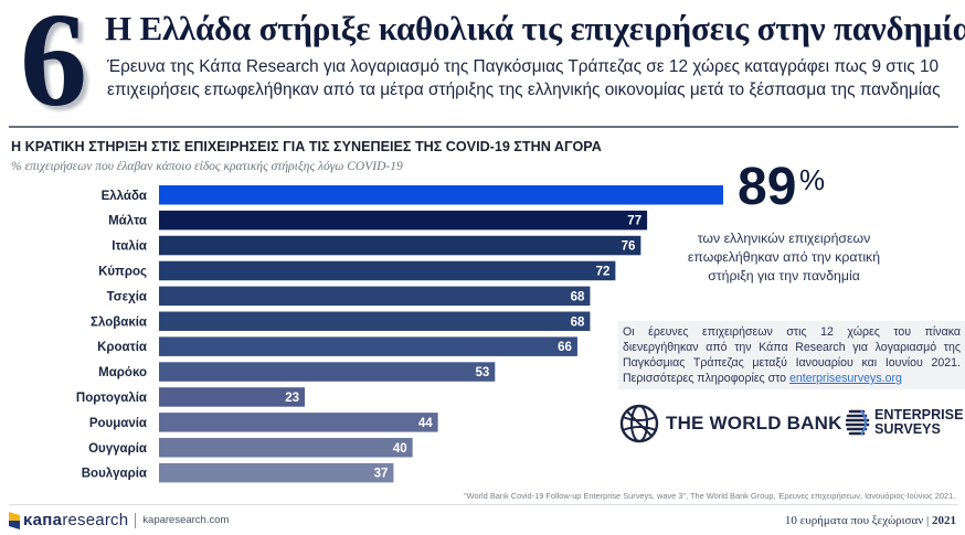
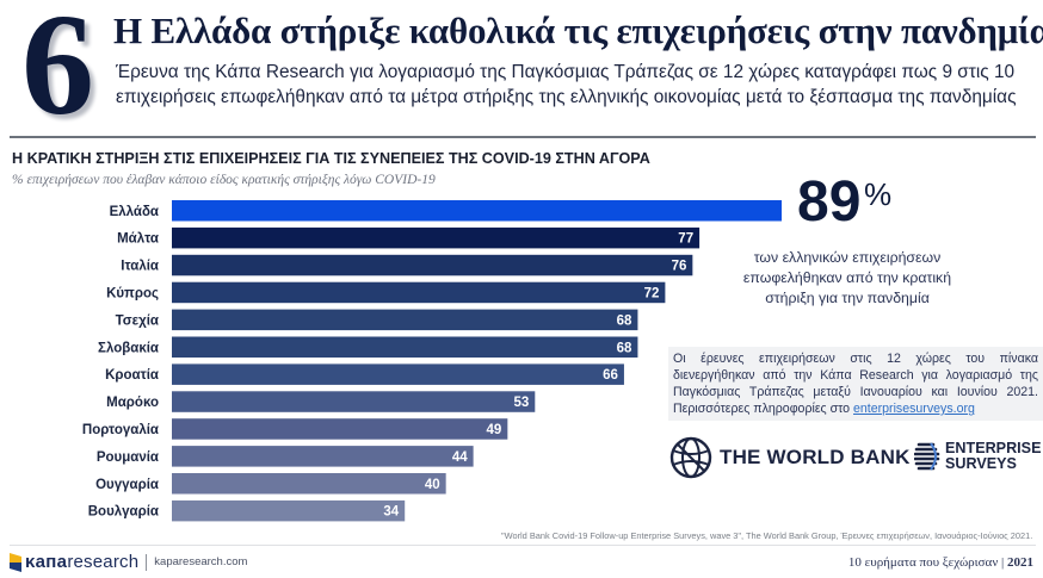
Πορτογαλία: 23 -> 49
Βουλγαρία: 37 -> 34
